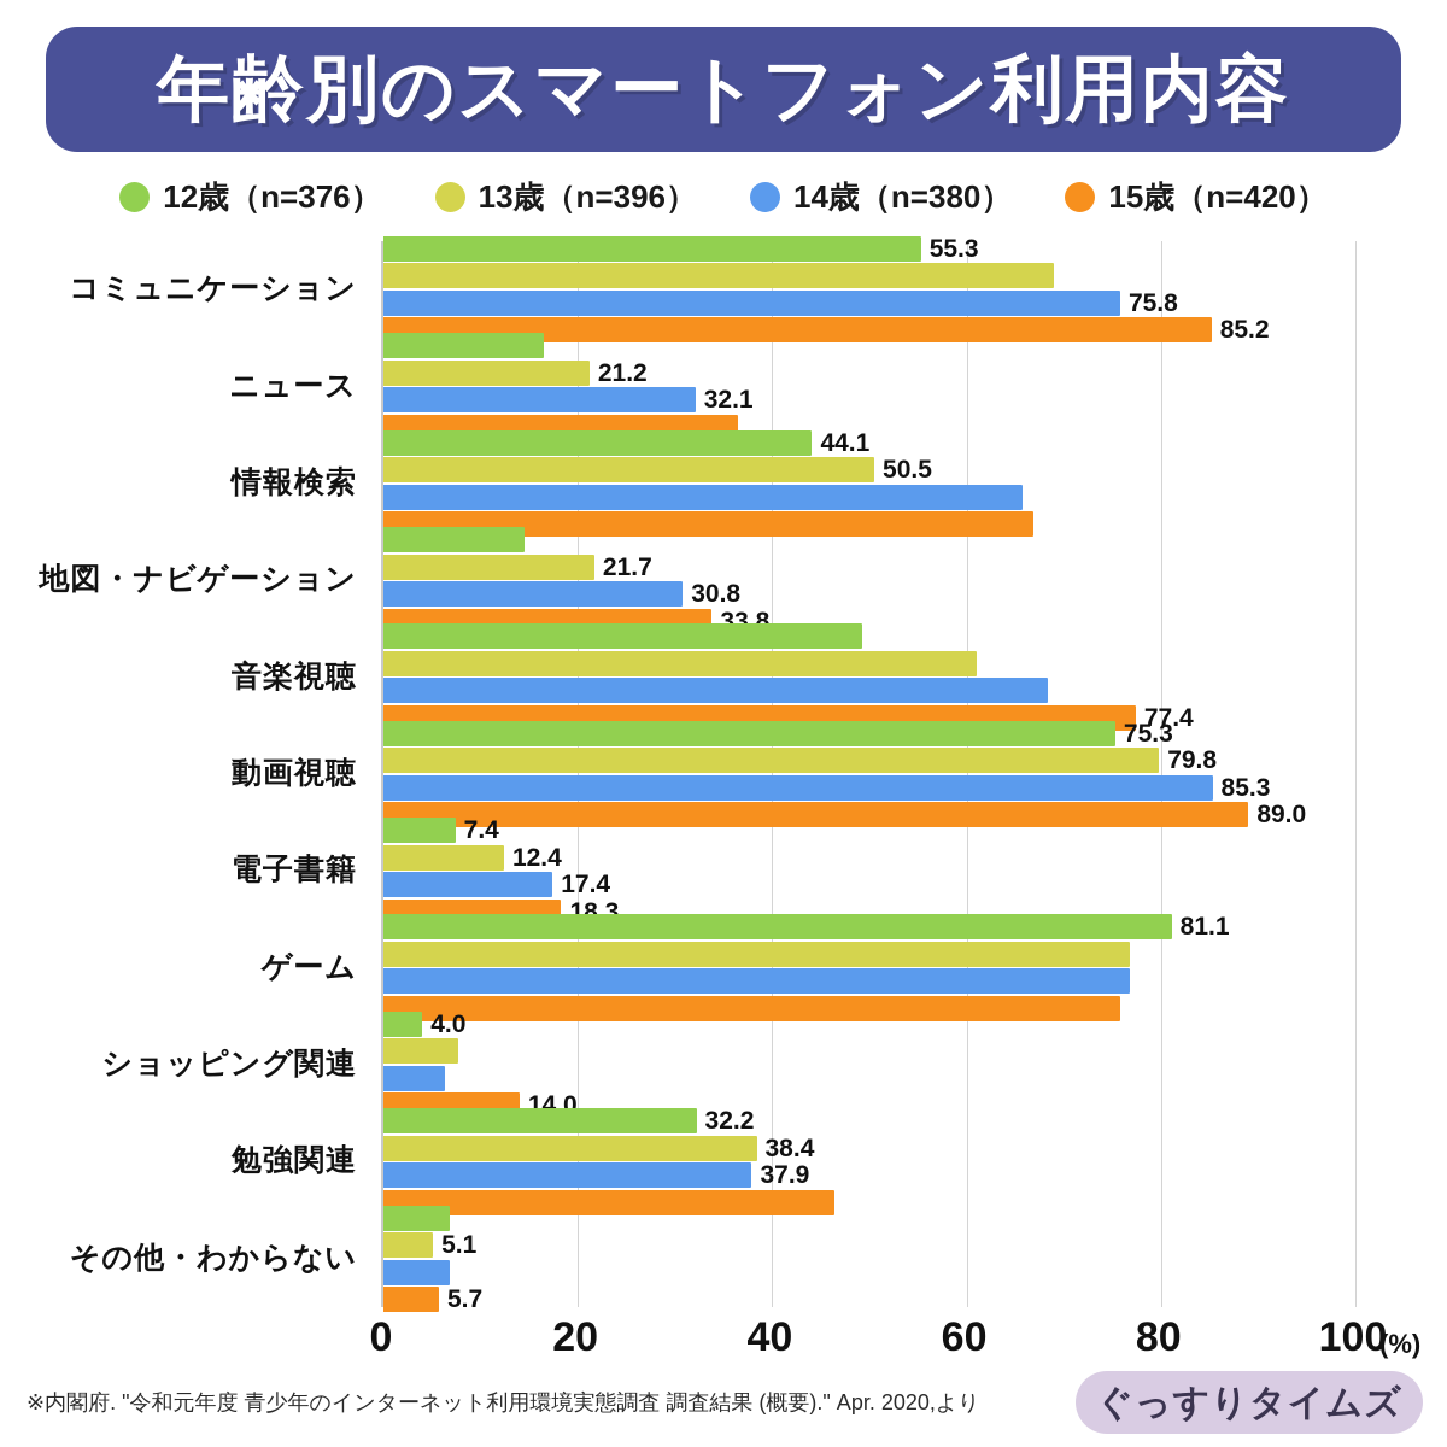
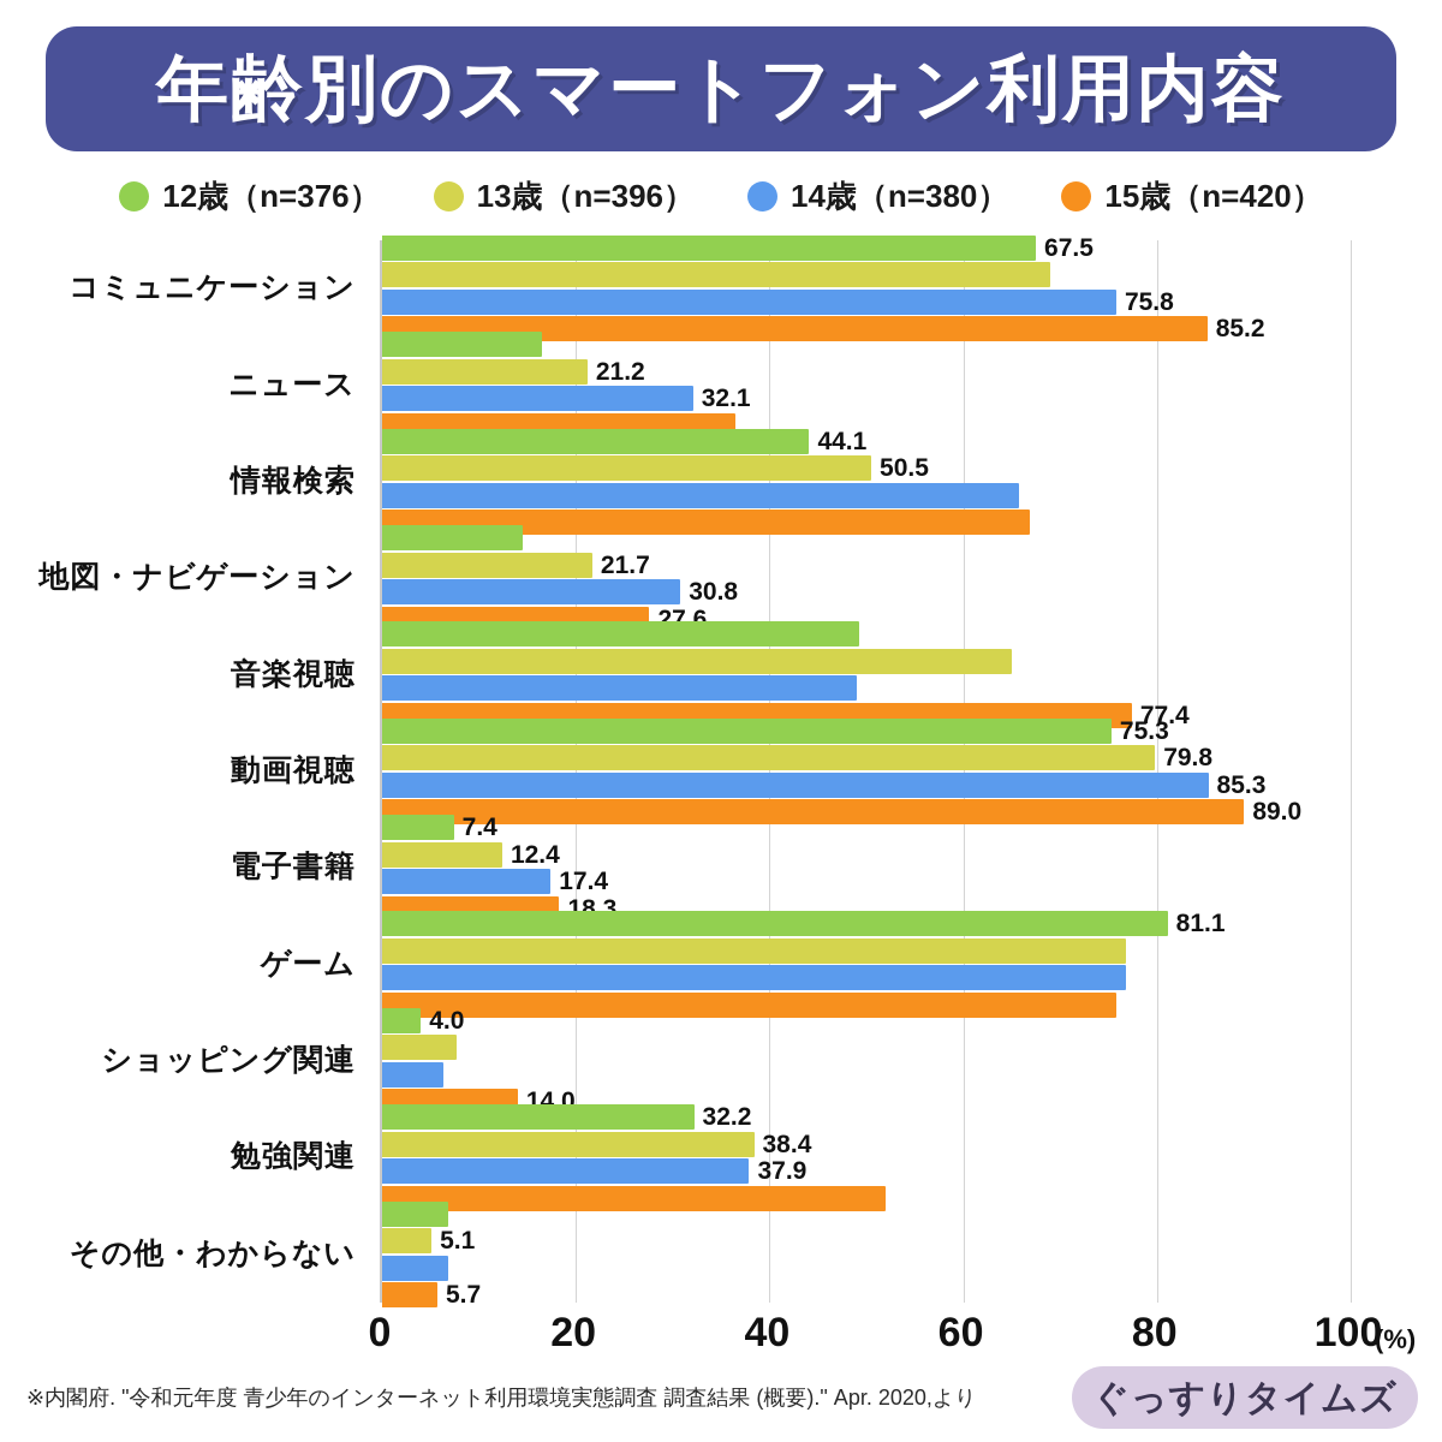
12歳（n=376）/コミュニケーション: 55.3 -> 67.5
15歳（n=420）/地図・ナビゲーション: 33.8 -> 27.6
13歳（n=396）/音楽視聴: 61 -> 65
14歳（n=380）/音楽視聴: 68 -> 49
15歳（n=420）/勉強関連: 46 -> 52
